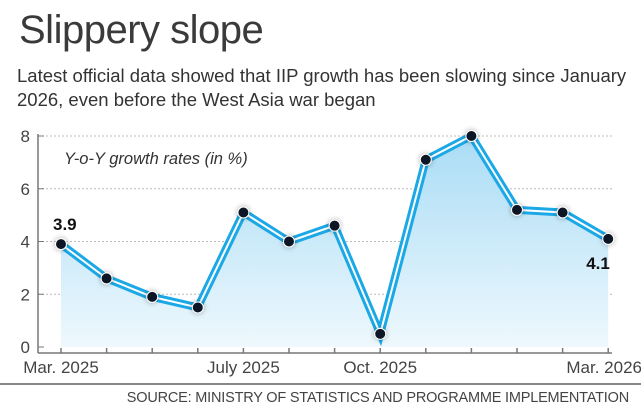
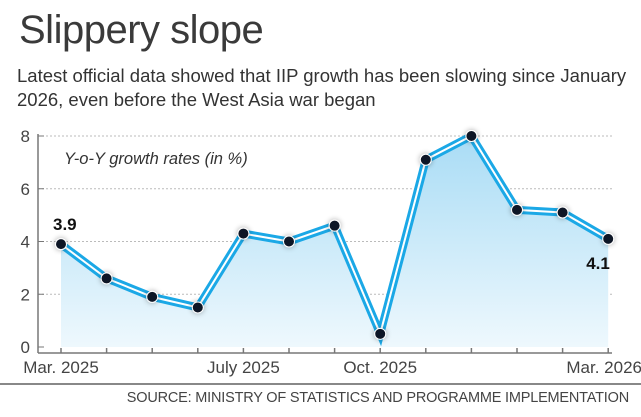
July 2025: 5.1 -> 4.3
